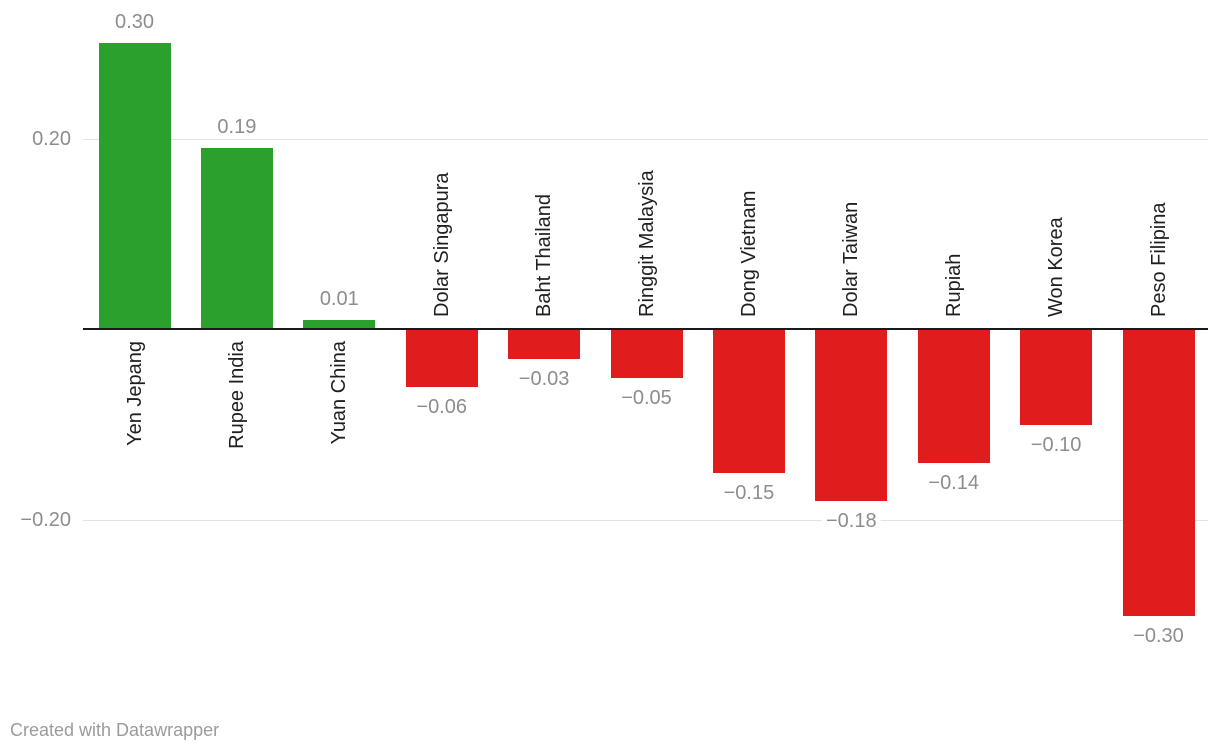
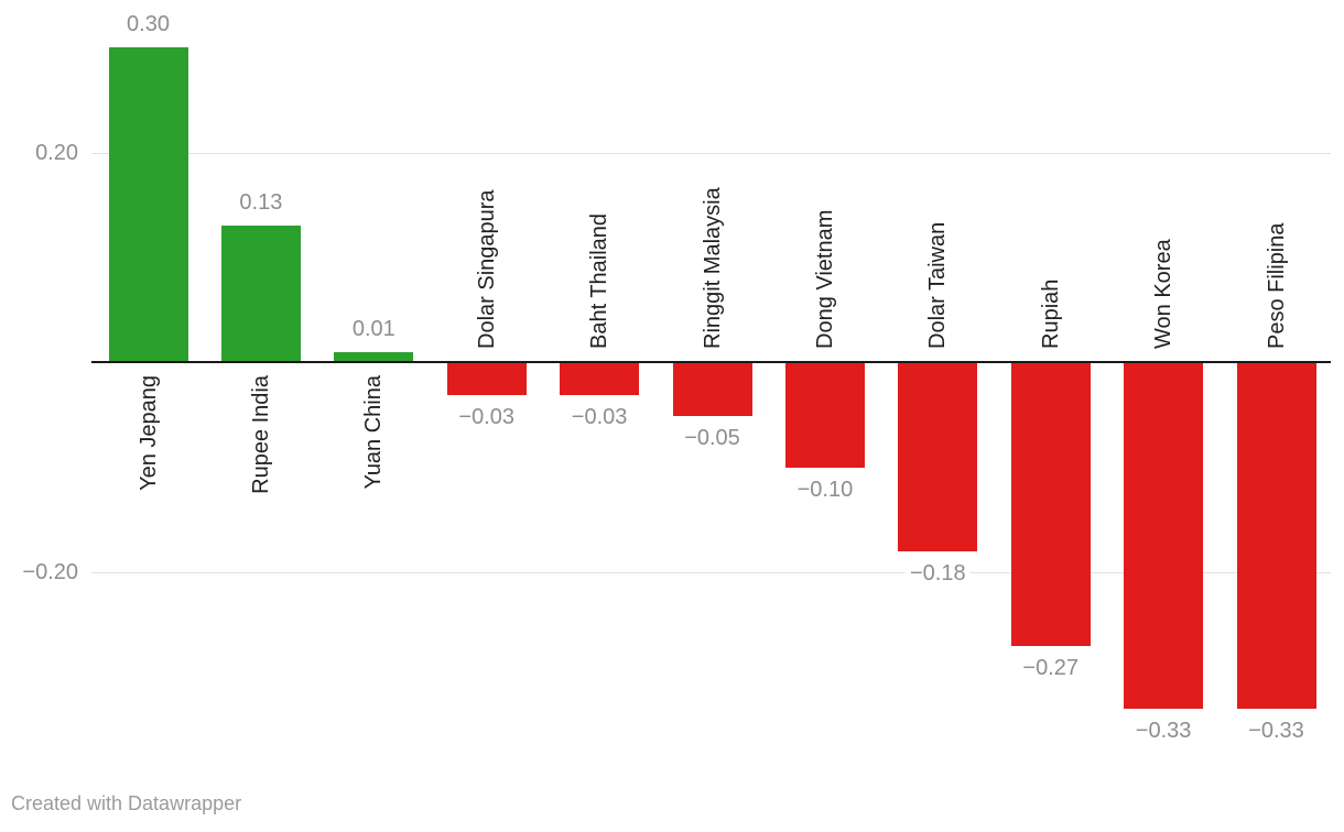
Rupee India: 0.19 -> 0.13
Dolar Singapura: −0.06 -> −0.03
Dong Vietnam: −0.15 -> −0.10
Rupiah: −0.14 -> −0.27
Won Korea: −0.10 -> −0.33
Peso Filipina: −0.30 -> −0.33
